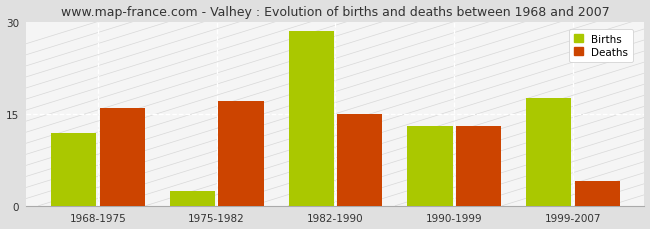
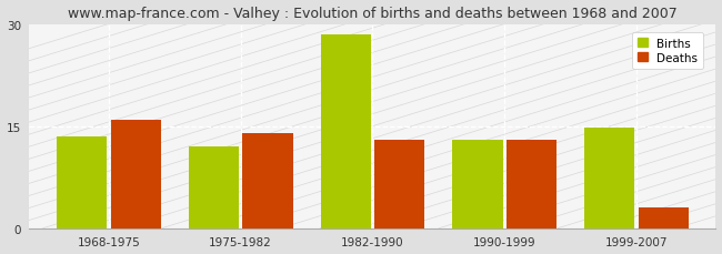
Births/1968-1975: 11.8 -> 13.5
Births/1975-1982: 2.4 -> 12.0
Deaths/1975-1982: 17 -> 14
Deaths/1982-1990: 15 -> 13
Births/1999-2007: 17.6 -> 14.8
Deaths/1999-2007: 4 -> 3
